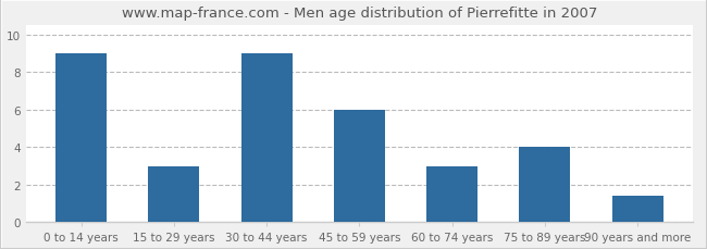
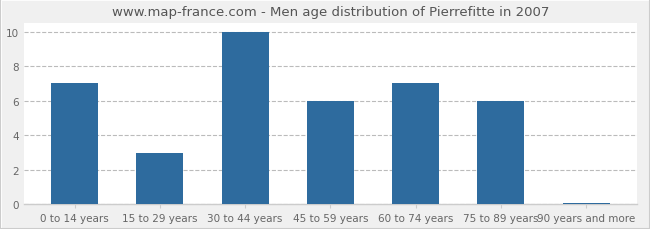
0 to 14 years: 9.0 -> 7.0
30 to 44 years: 9.0 -> 10.0
60 to 74 years: 3.0 -> 7.0
75 to 89 years: 4.0 -> 6.0
90 years and more: 1.4 -> 0.1
